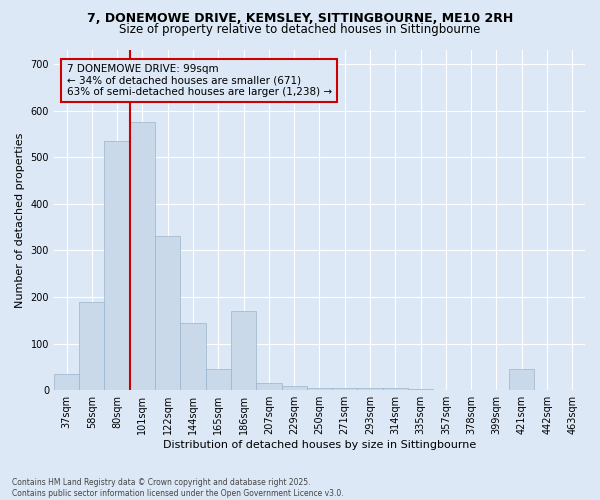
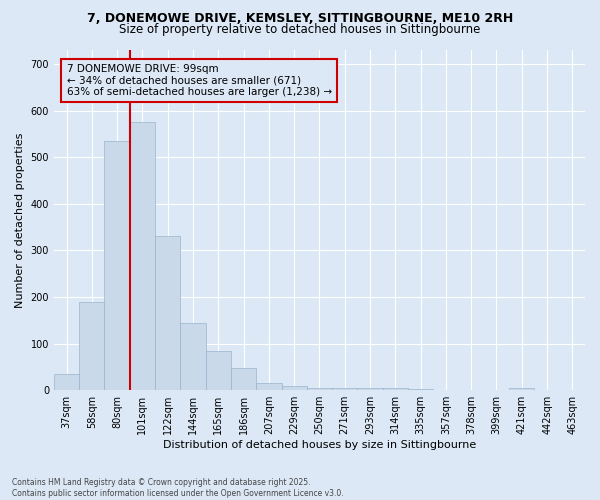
165sqm: 45 -> 85
186sqm: 170 -> 48
421sqm: 45 -> 5
